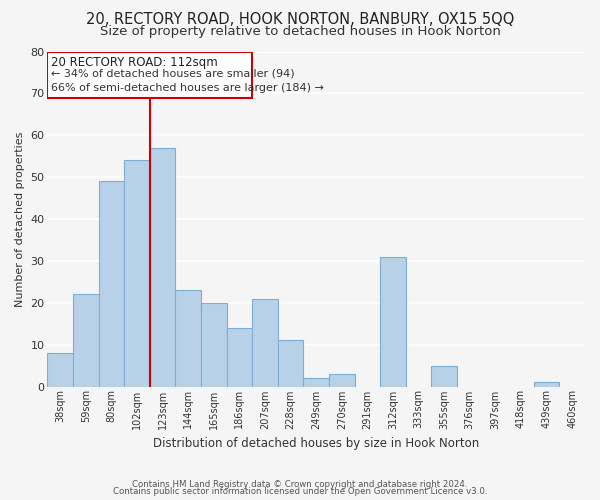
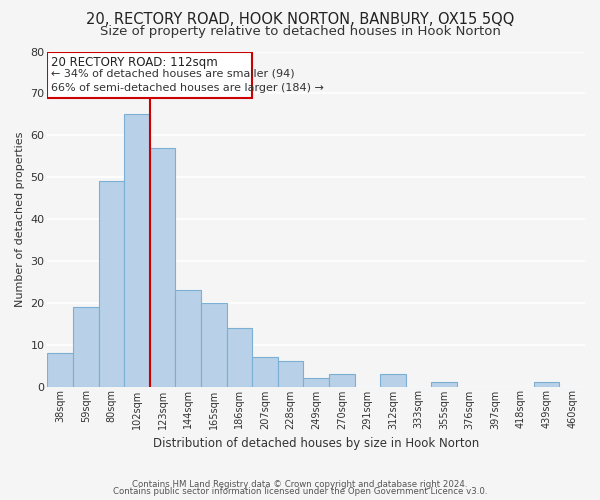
59sqm: 22 -> 19
102sqm: 54 -> 65
207sqm: 21 -> 7
228sqm: 11 -> 6
312sqm: 31 -> 3
355sqm: 5 -> 1
